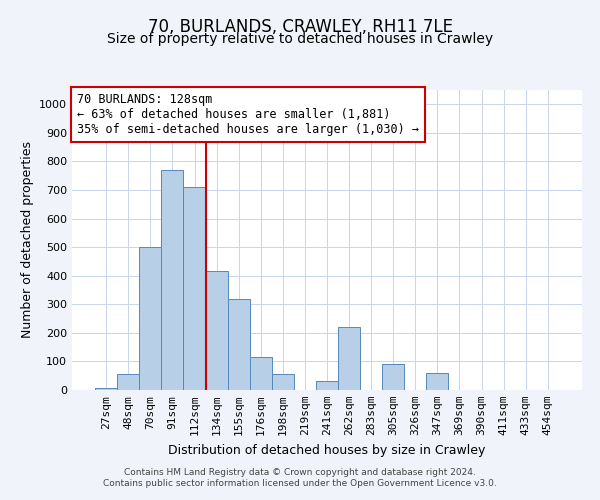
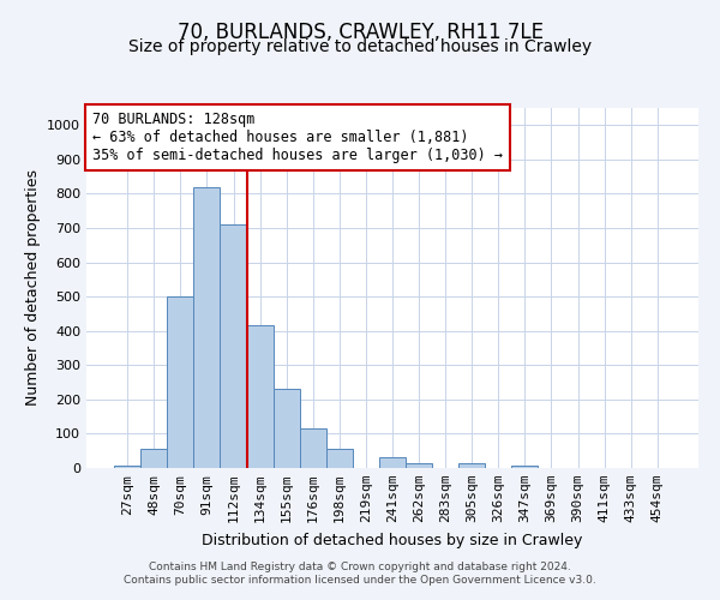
91sqm: 770 -> 820
155sqm: 320 -> 230
262sqm: 220 -> 15
305sqm: 90 -> 15
347sqm: 60 -> 8
